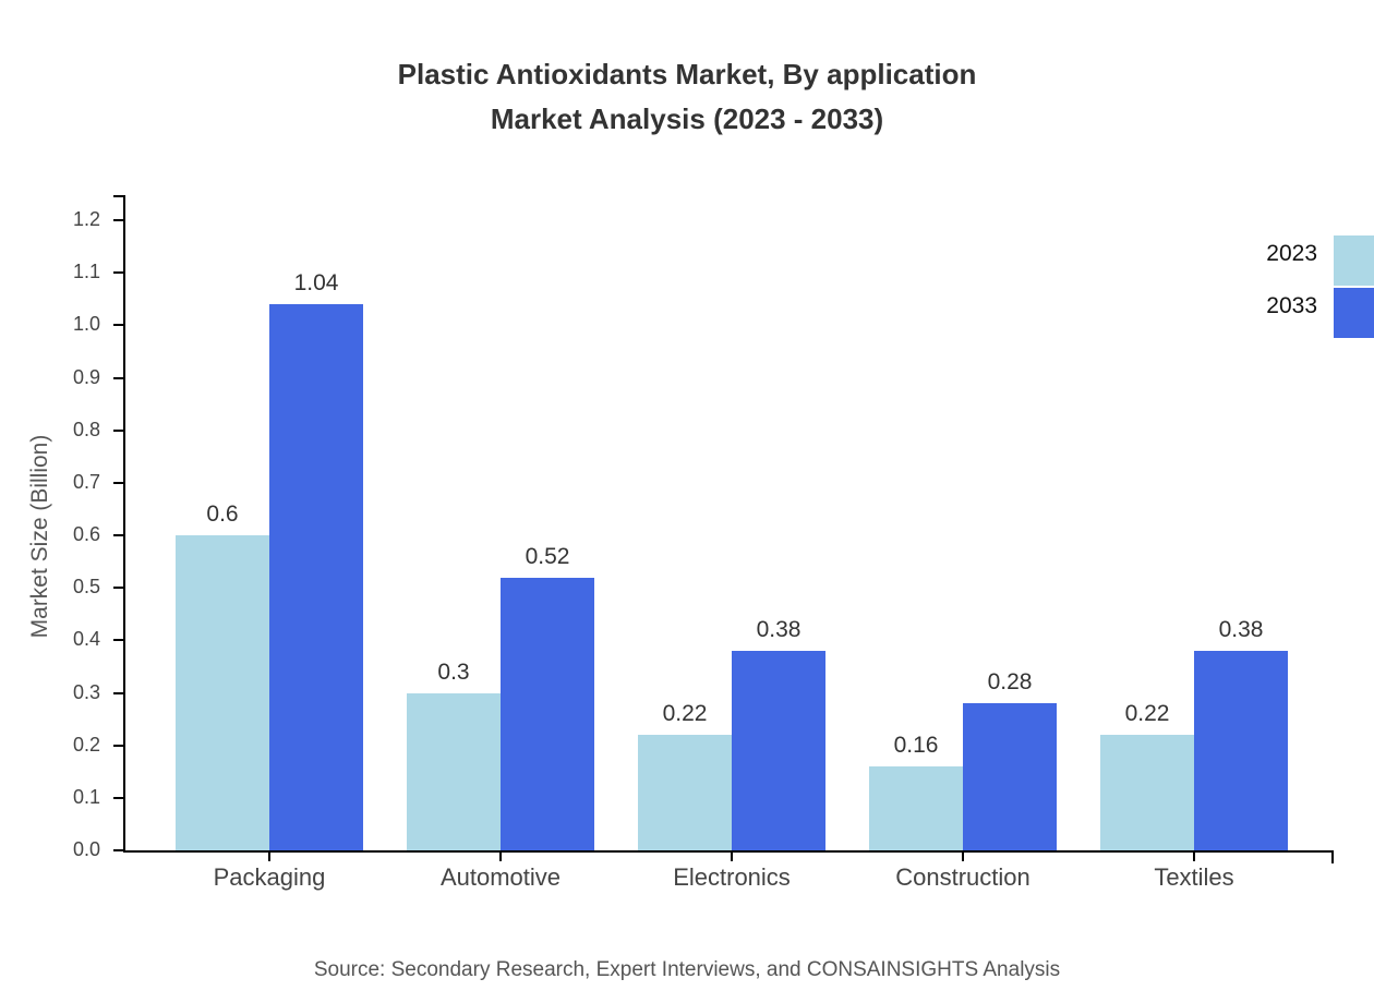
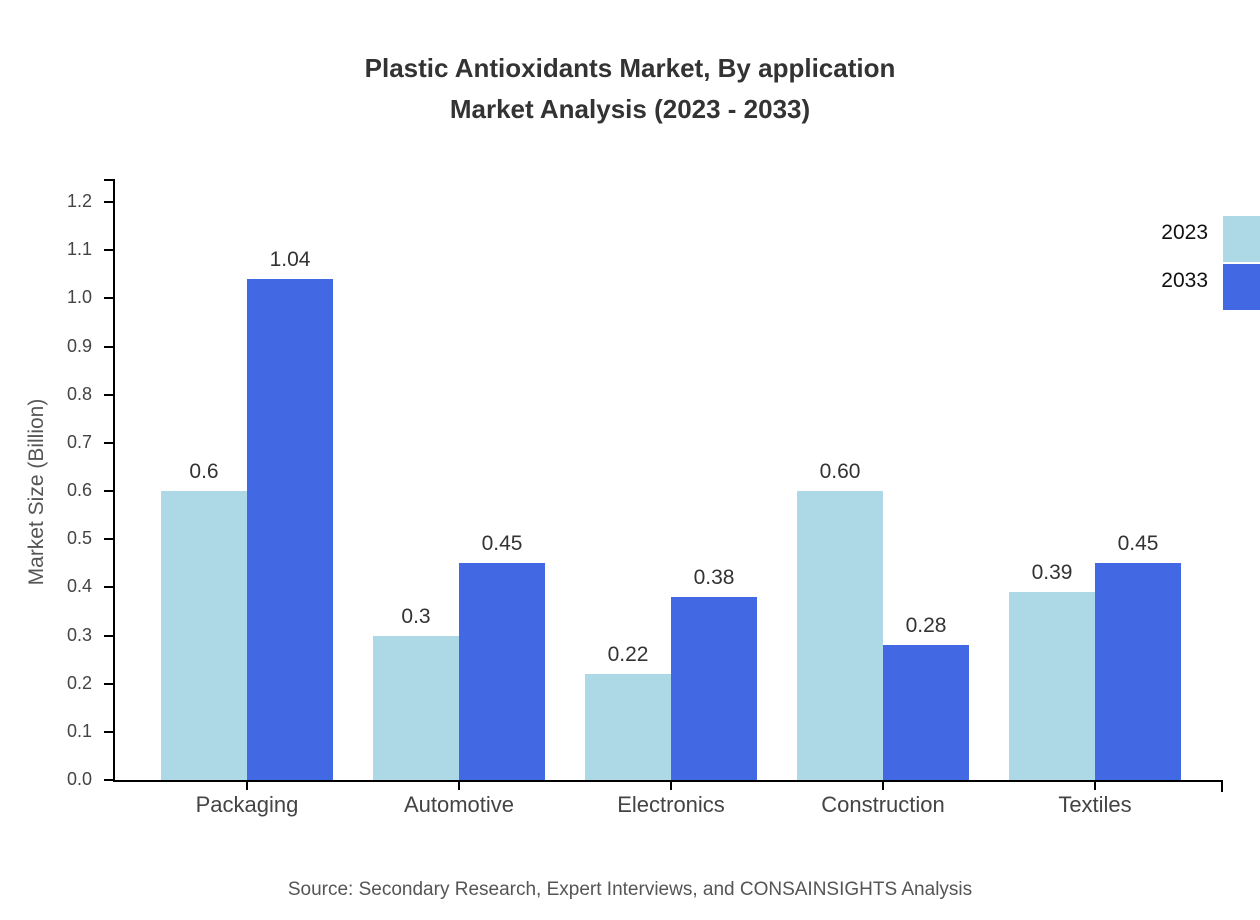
2033/Automotive: 0.52 -> 0.45
2023/Construction: 0.16 -> 0.60
2023/Textiles: 0.22 -> 0.39
2033/Textiles: 0.38 -> 0.45
